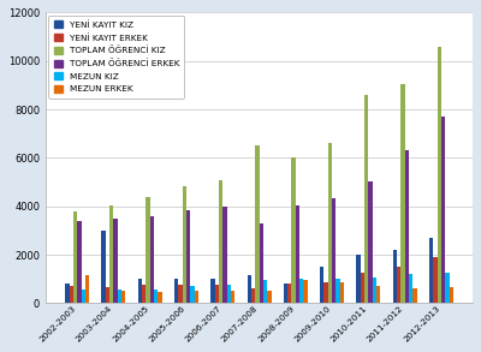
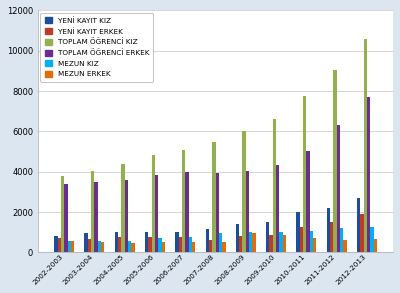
MEZUN ERKEK/2002-2003: 1150 -> 580
YENİ KAYIT KIZ/2003-2004: 3000 -> 950
TOPLAM ÖĞRENCİ KIZ/2007-2008: 6500 -> 5500
TOPLAM ÖĞRENCİ ERKEK/2007-2008: 3300 -> 3950
YENİ KAYIT KIZ/2008-2009: 800 -> 1400
TOPLAM ÖĞRENCİ KIZ/2010-2011: 8600 -> 7750
